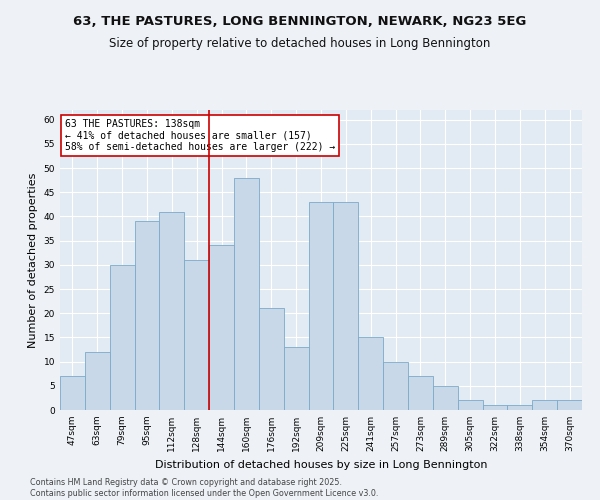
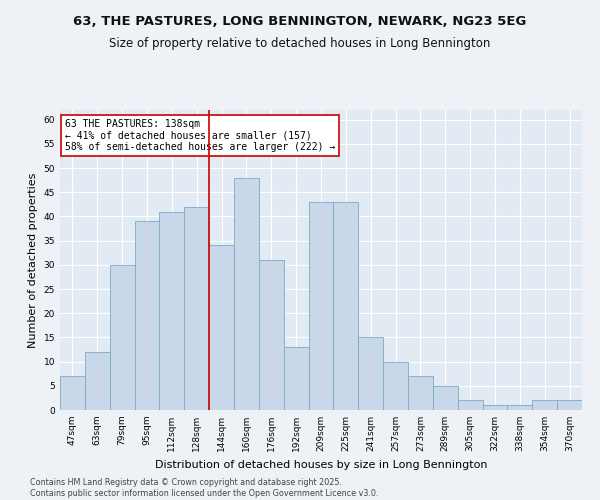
128sqm: 31 -> 42
176sqm: 21 -> 31
